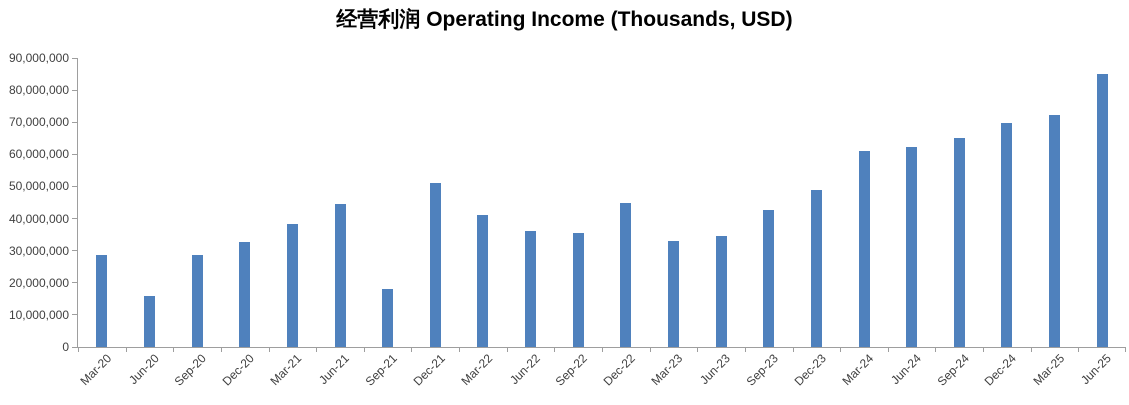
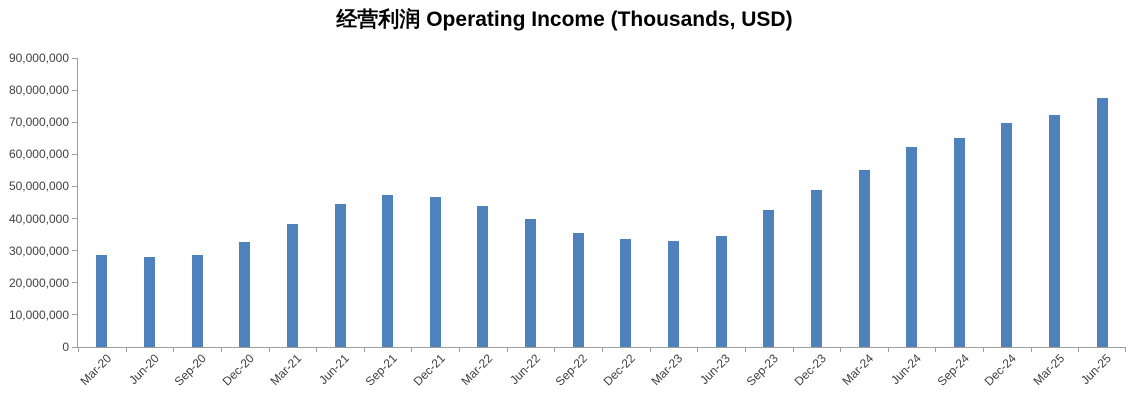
Jun-20: 16000000 -> 28000000
Sep-21: 18000000 -> 47000000
Dec-21: 51000000 -> 47000000
Mar-22: 41000000 -> 44000000
Jun-22: 36000000 -> 40000000
Dec-22: 45000000 -> 34000000
Mar-24: 61000000 -> 55000000
Jun-25: 85000000 -> 78000000
